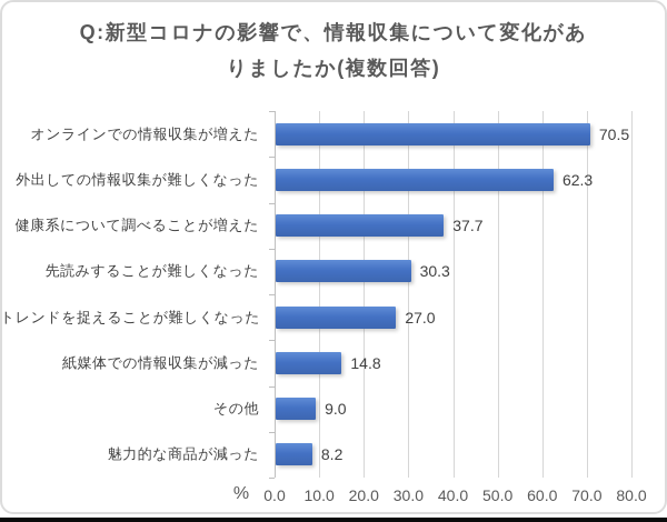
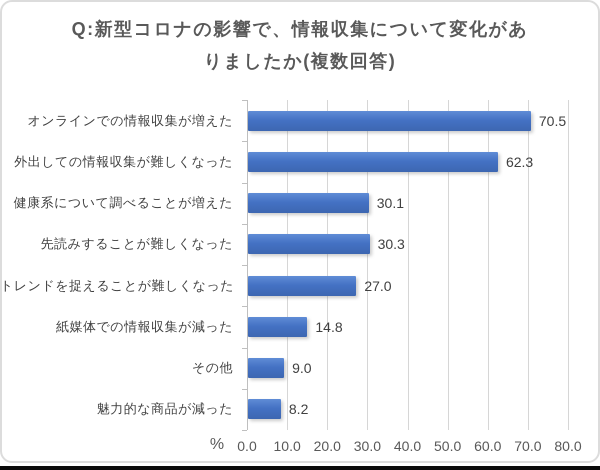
健康系について調べることが増えた: 37.7 -> 30.1
